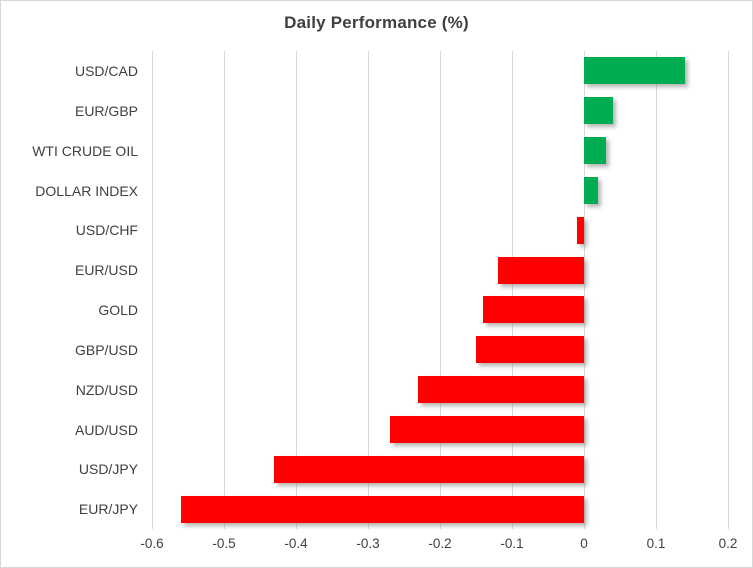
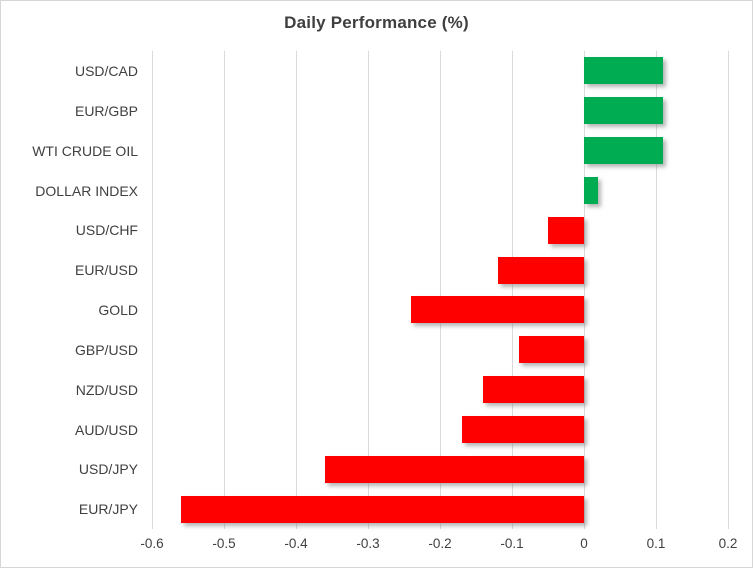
USD/CAD: 0.14 -> 0.11
EUR/GBP: 0.04 -> 0.11
WTI CRUDE OIL: 0.03 -> 0.11
USD/CHF: -0.01 -> -0.05
GOLD: -0.14 -> -0.24
GBP/USD: -0.15 -> -0.09
NZD/USD: -0.23 -> -0.14
AUD/USD: -0.27 -> -0.17
USD/JPY: -0.43 -> -0.36
